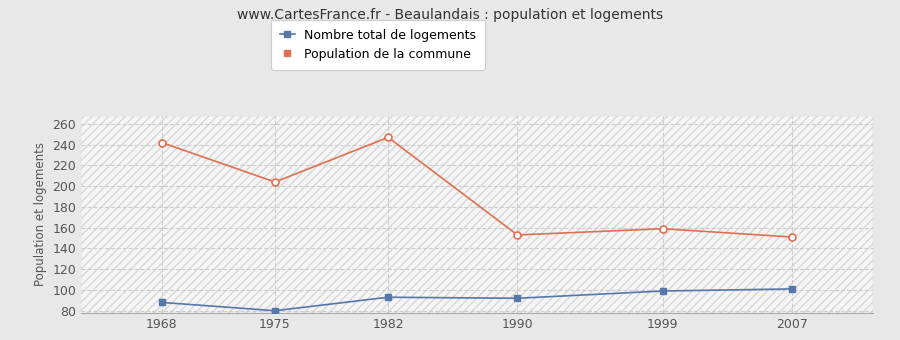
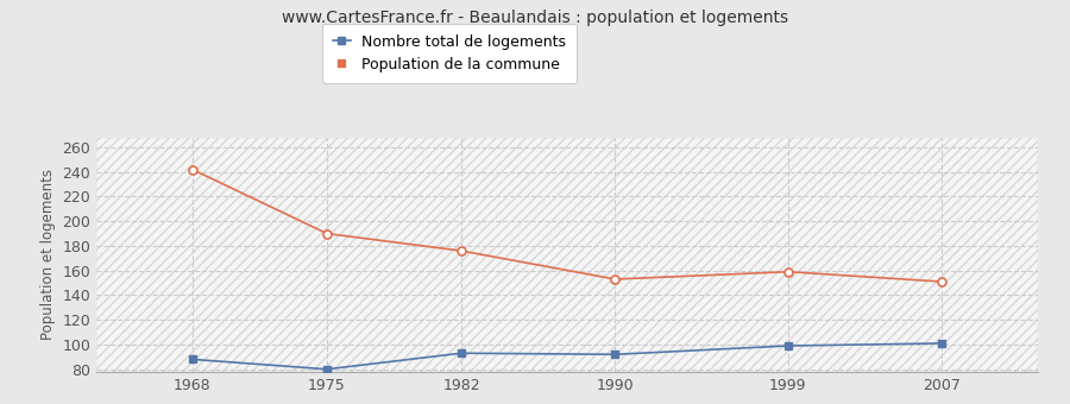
Population de la commune/1975: 204 -> 190
Population de la commune/1982: 247 -> 176
